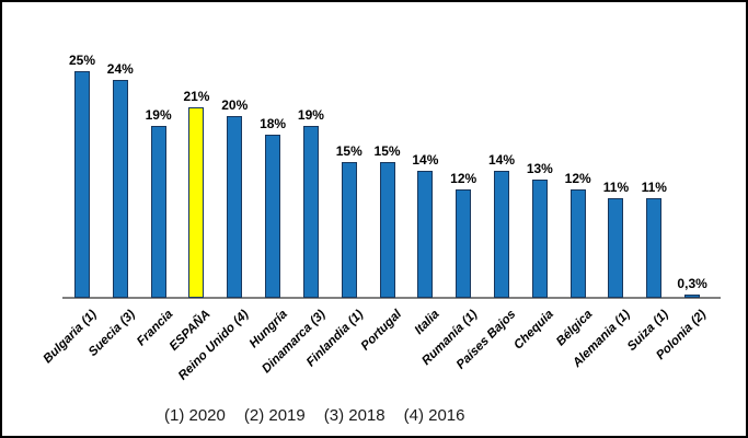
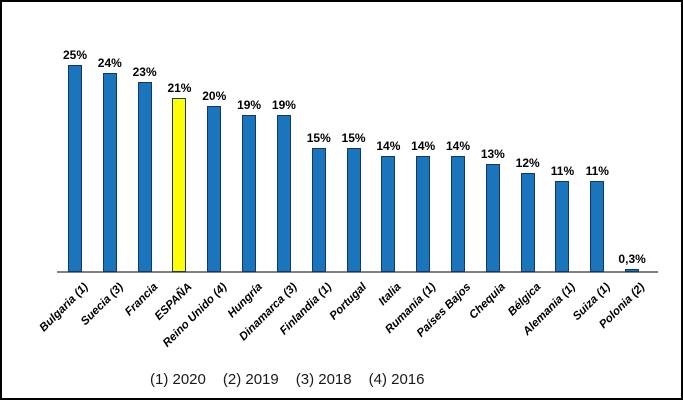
Francia: 19% -> 23%
Hungría: 18% -> 19%
Rumanía (1): 12% -> 14%
